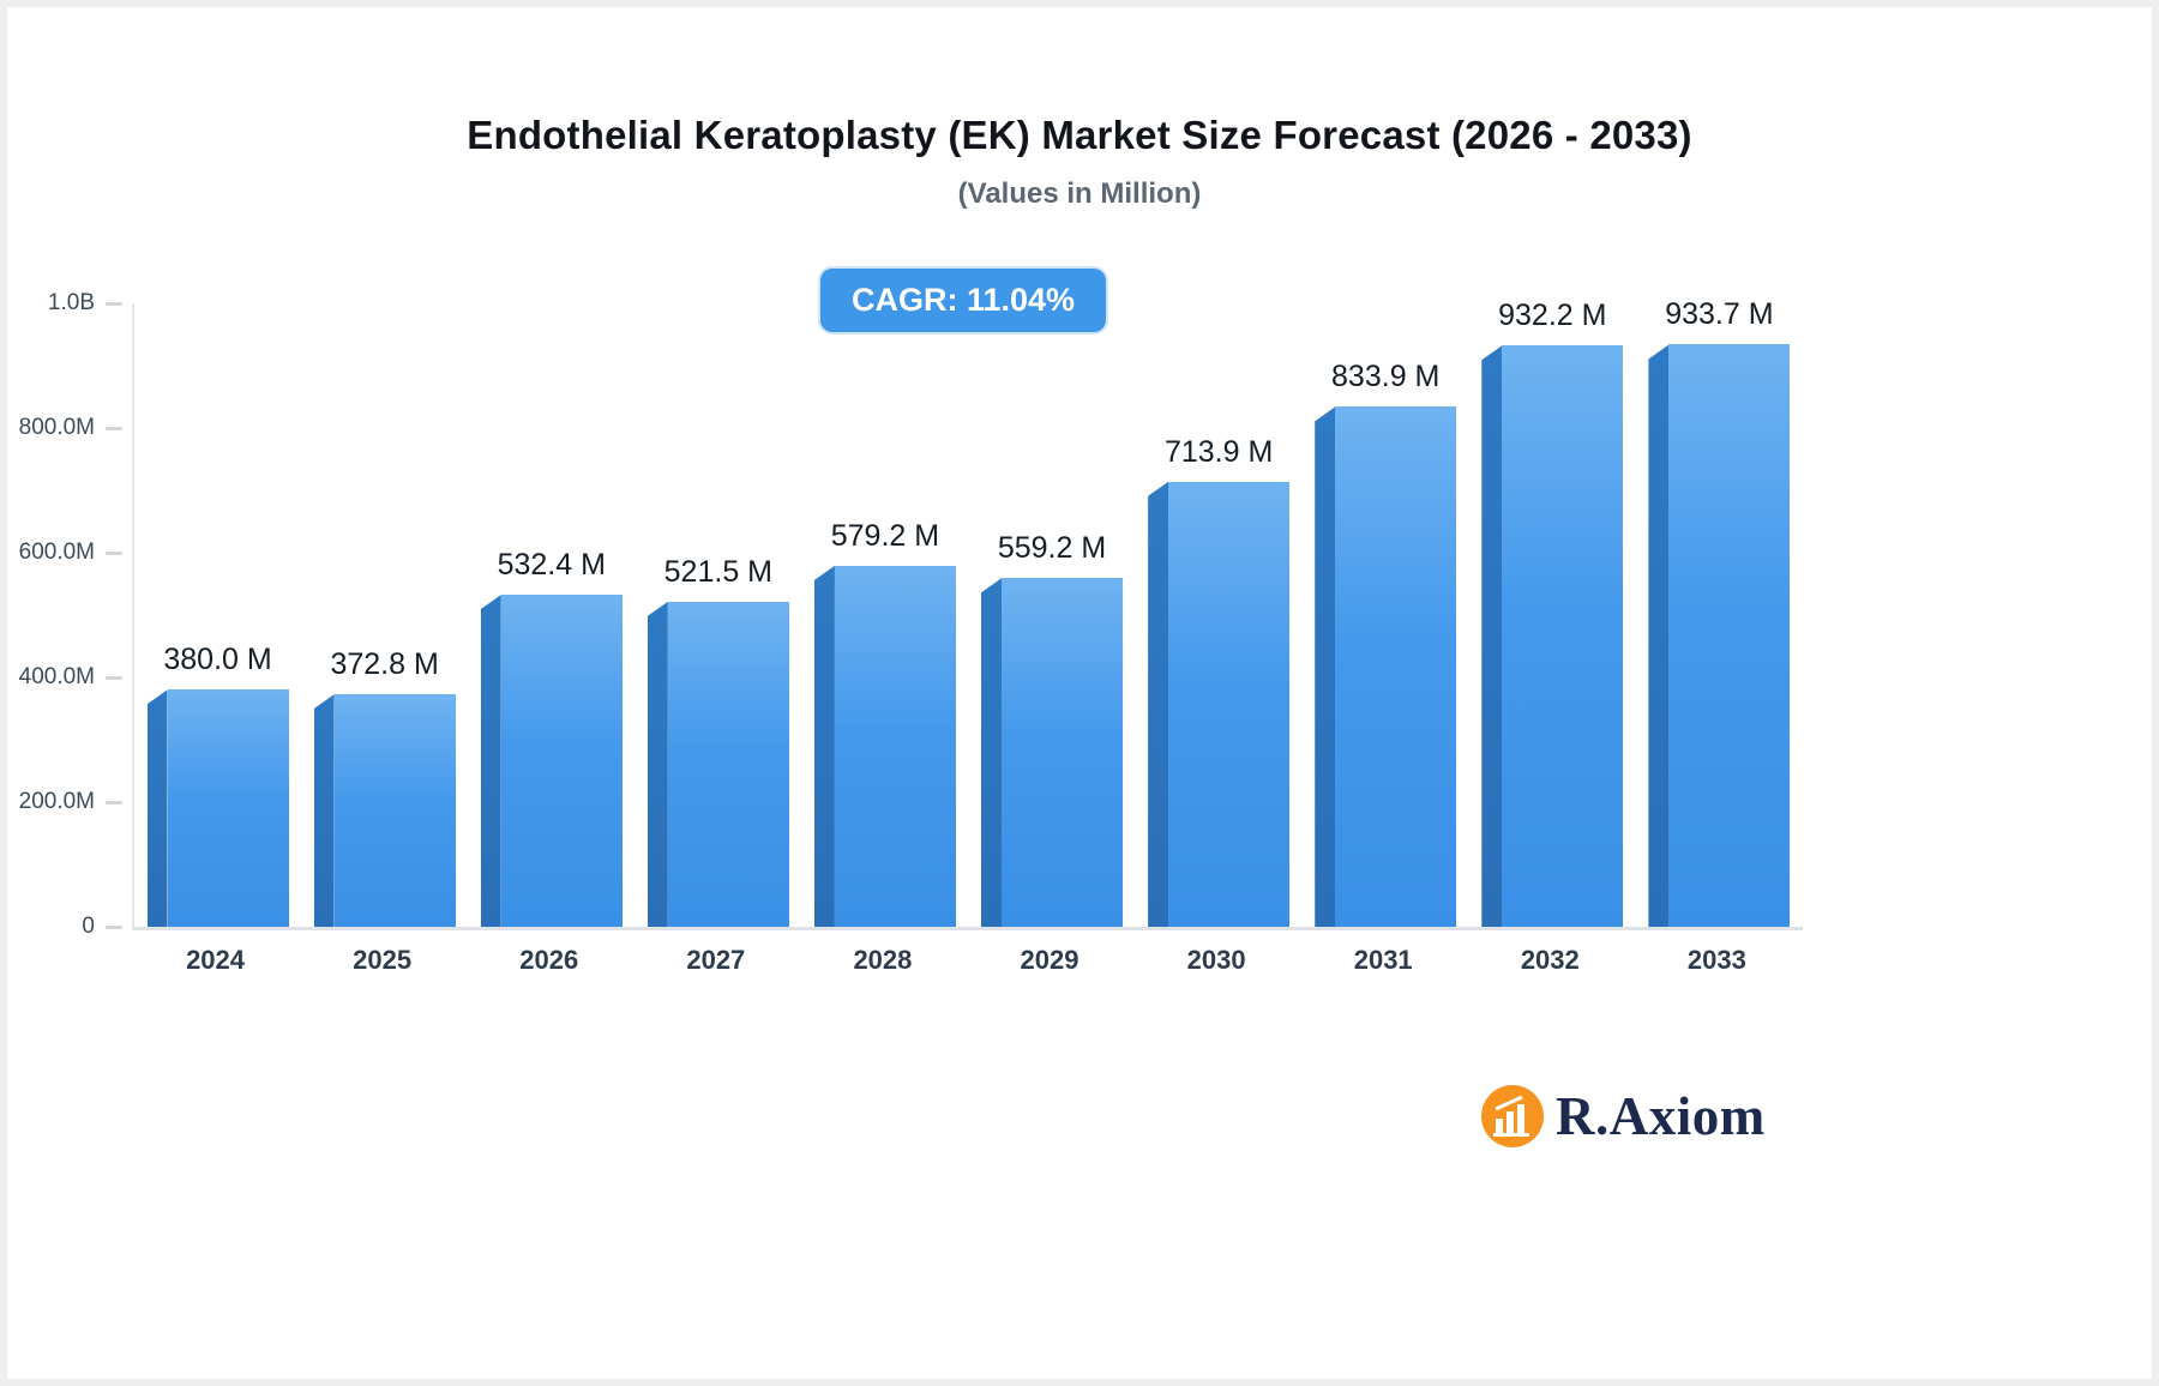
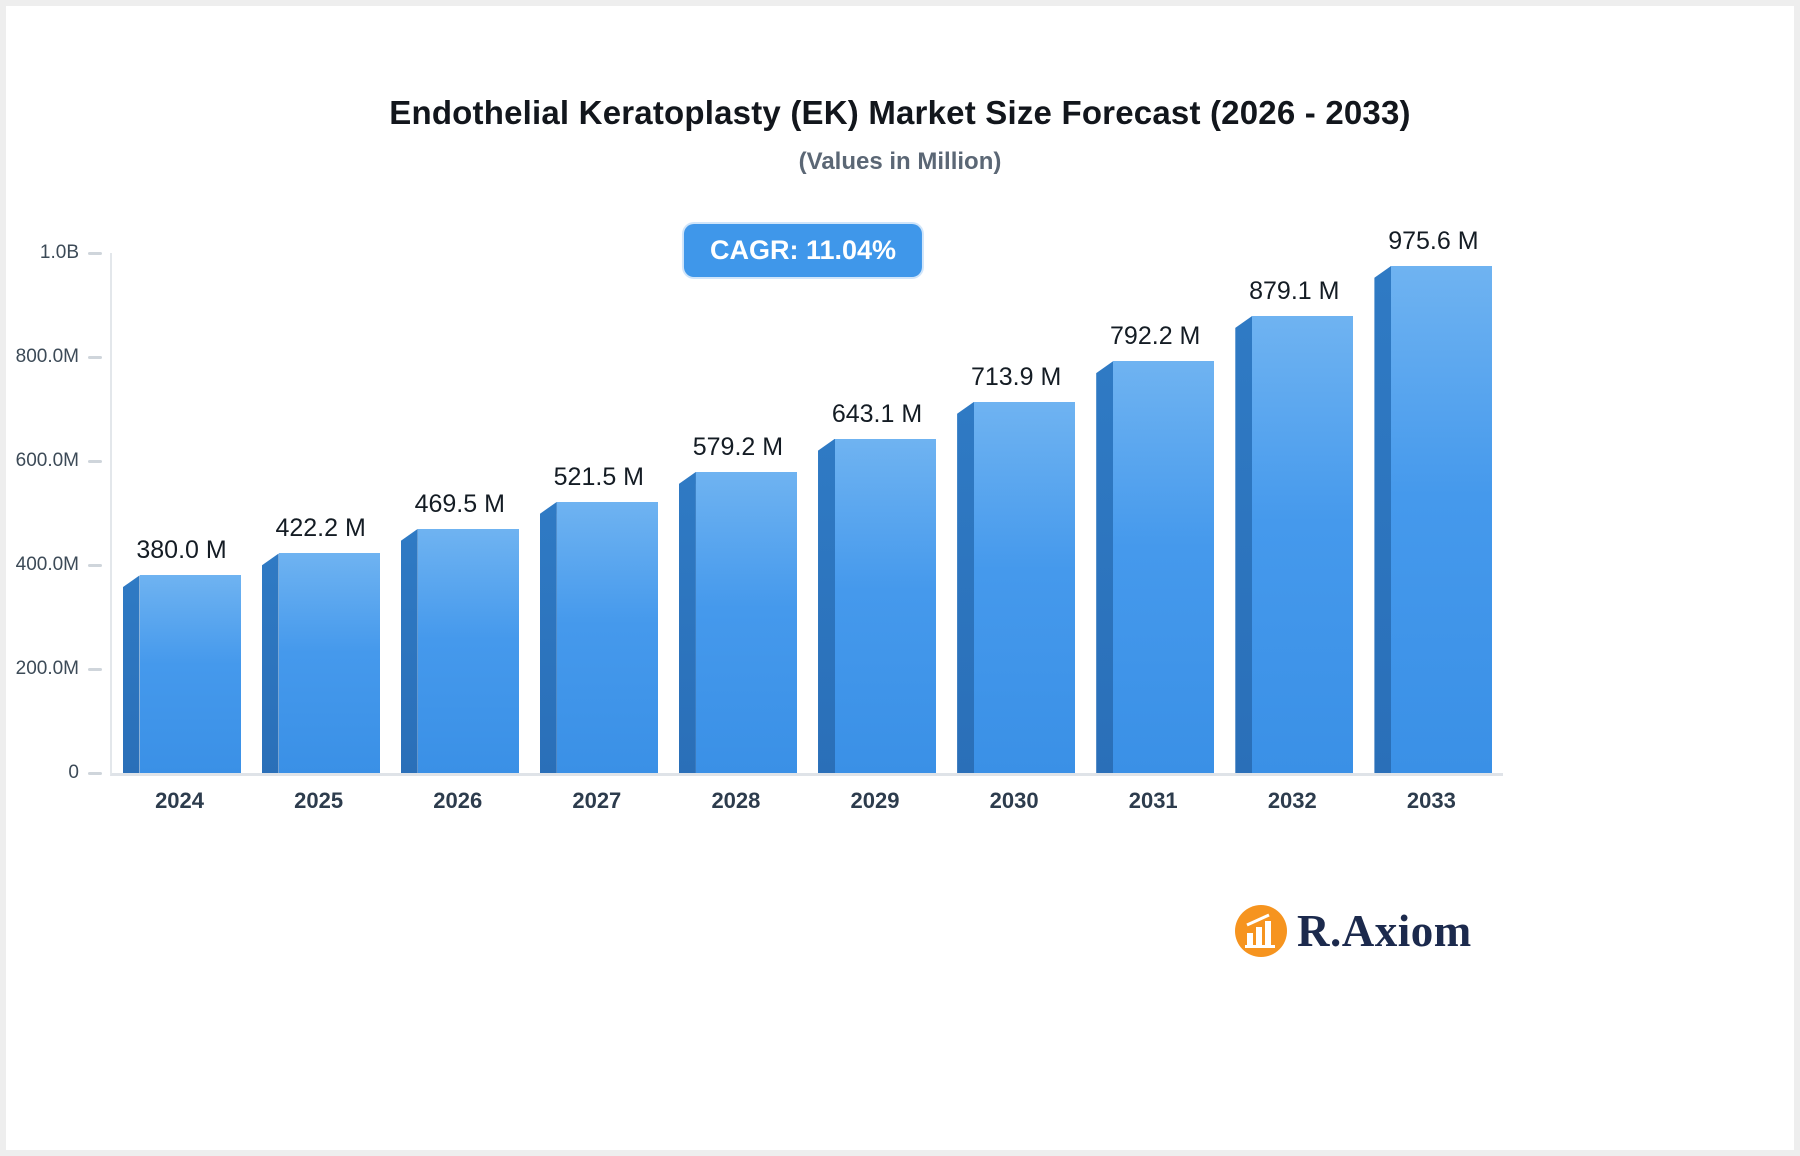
2025: 372.8 -> 422.2
2026: 532.4 -> 469.5
2029: 559.2 -> 643.1
2031: 833.9 -> 792.2
2032: 932.2 -> 879.1
2033: 933.7 -> 975.6
